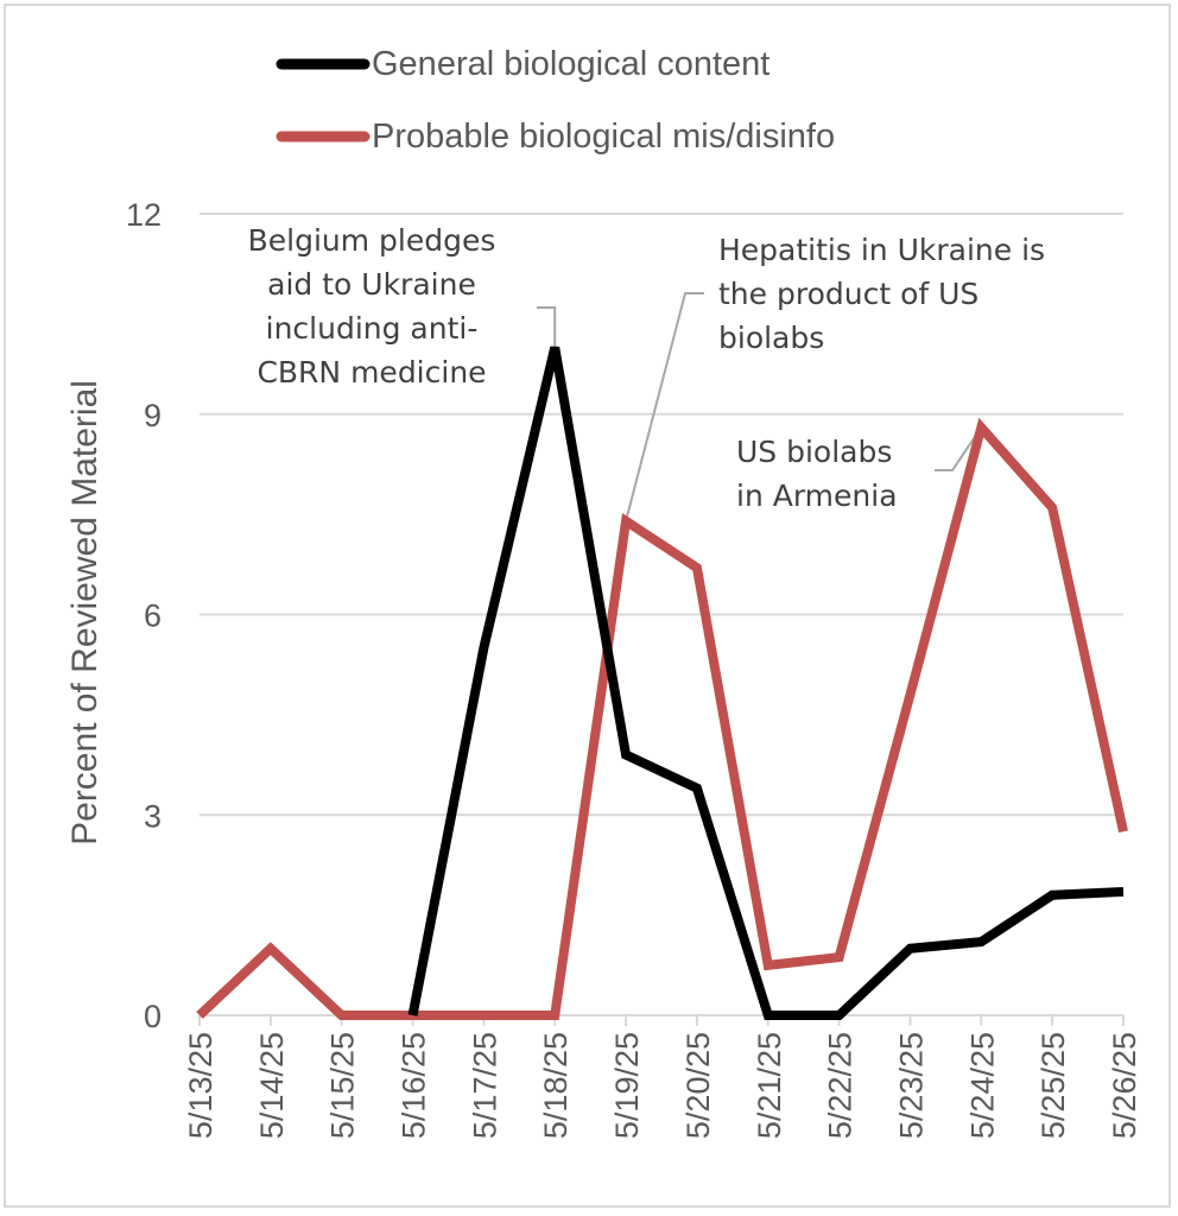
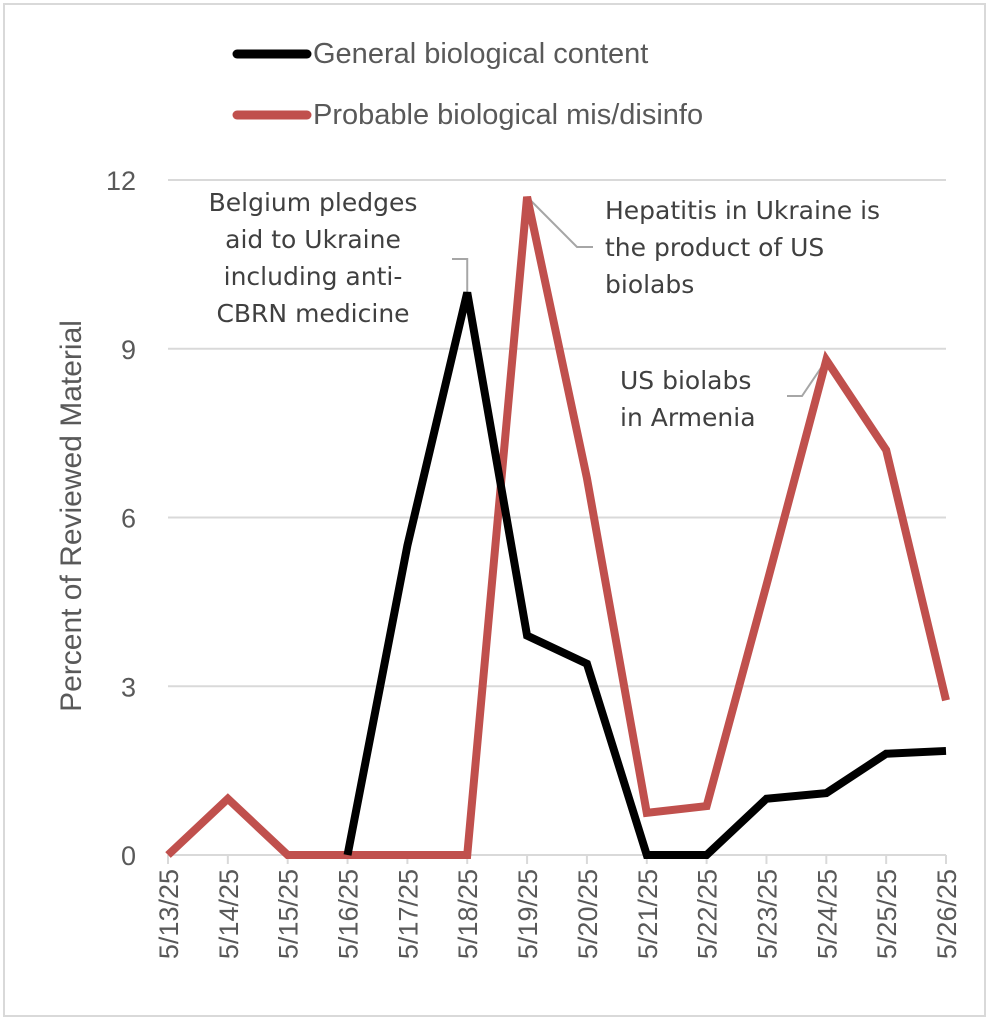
Probable biological mis/disinfo/5/19/25: 7.4 -> 11.7
Probable biological mis/disinfo/5/25/25: 7.6 -> 7.2
